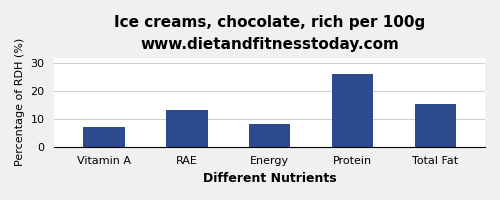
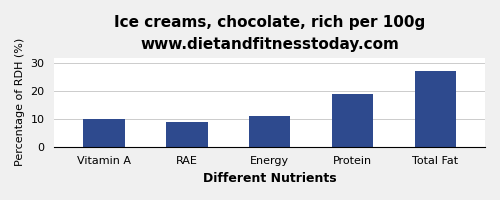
Vitamin A: 7.0 -> 10.0
RAE: 13.0 -> 9.0
Energy: 8.0 -> 11.0
Protein: 26.0 -> 19.0
Total Fat: 15.5 -> 27.0
